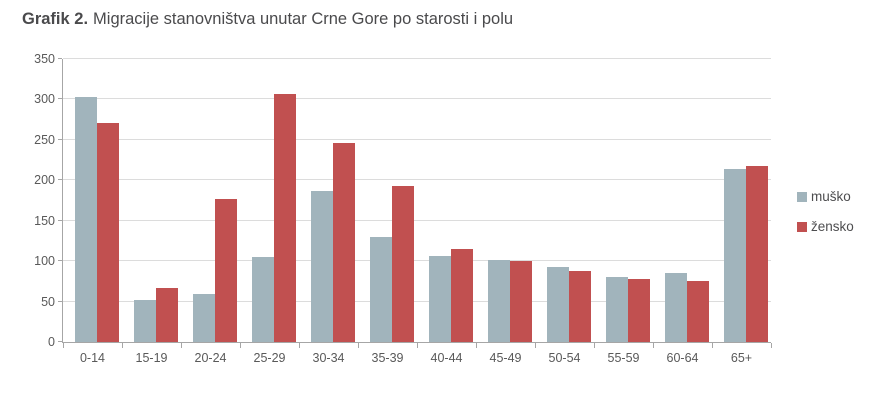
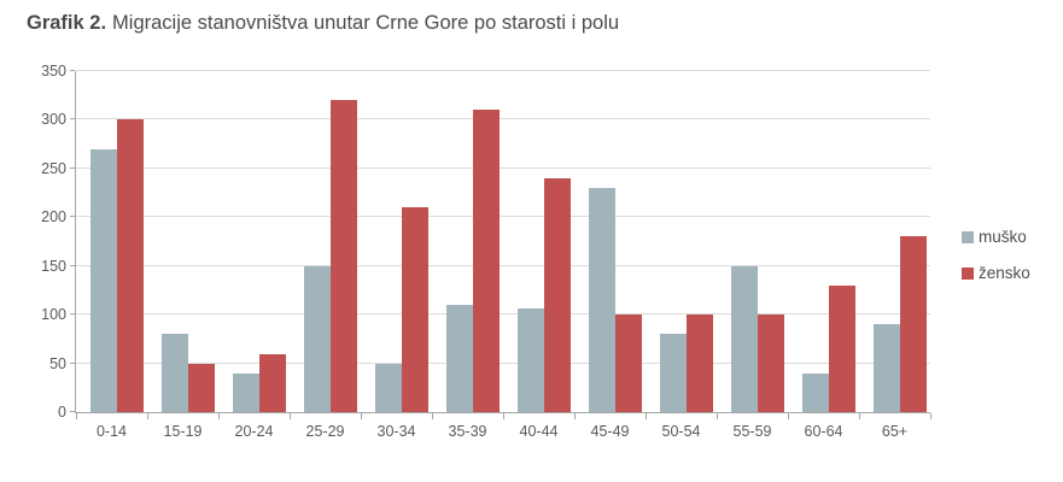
muško/0-14: 300 -> 270
žensko/0-14: 270 -> 300
muško/15-19: 50 -> 80
žensko/15-19: 70 -> 50
muško/20-24: 60 -> 40
žensko/20-24: 180 -> 60
muško/25-29: 100 -> 150
žensko/25-29: 310 -> 320
muško/30-34: 190 -> 50
žensko/30-34: 250 -> 210
muško/35-39: 130 -> 110
žensko/35-39: 190 -> 310
žensko/40-44: 120 -> 240
muško/45-49: 100 -> 230
muško/50-54: 90 -> 80
žensko/50-54: 90 -> 100
muško/55-59: 80 -> 150
žensko/55-59: 80 -> 100
muško/60-64: 80 -> 40
žensko/60-64: 80 -> 130
muško/65+: 210 -> 90
žensko/65+: 220 -> 180
